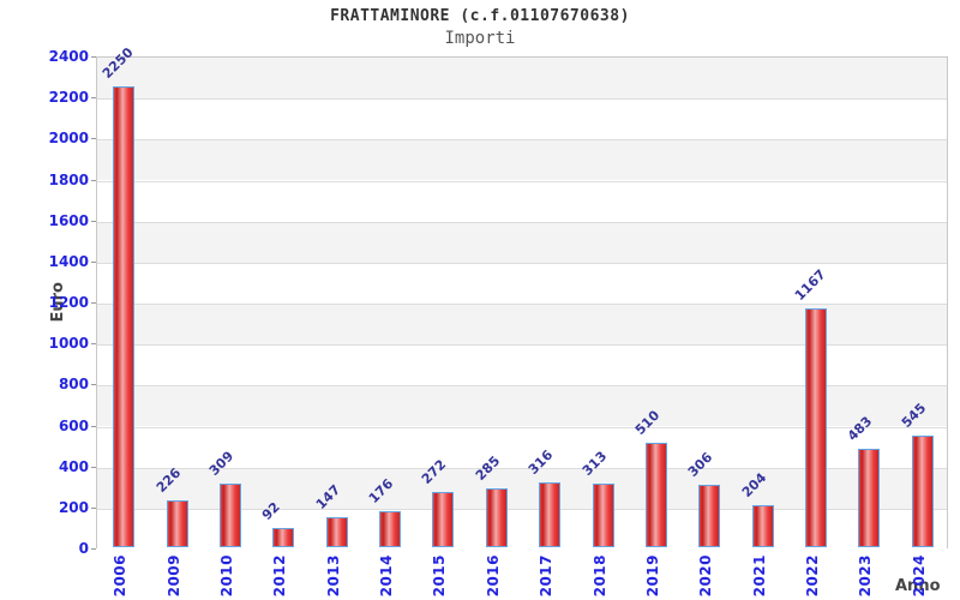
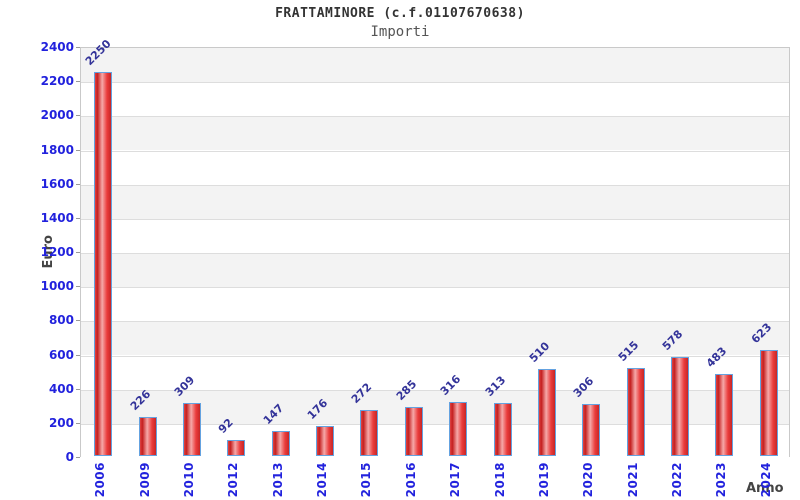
2021: 204 -> 515
2022: 1167 -> 578
2024: 545 -> 623
